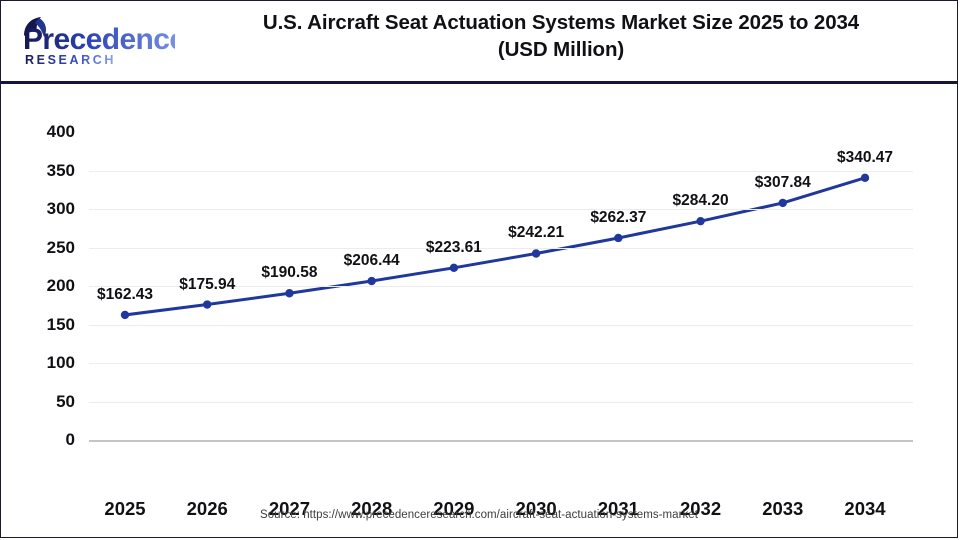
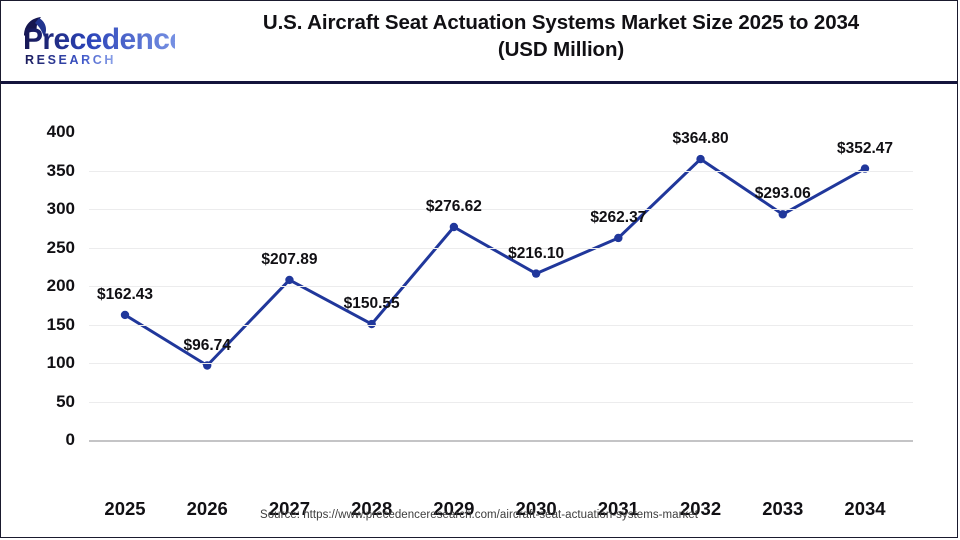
2026: $175.94 -> $96.74
2027: $190.58 -> $207.89
2028: $206.44 -> $150.55
2029: $223.61 -> $276.62
2030: $242.21 -> $216.10
2032: $284.20 -> $364.80
2033: $307.84 -> $293.06
2034: $340.47 -> $352.47
